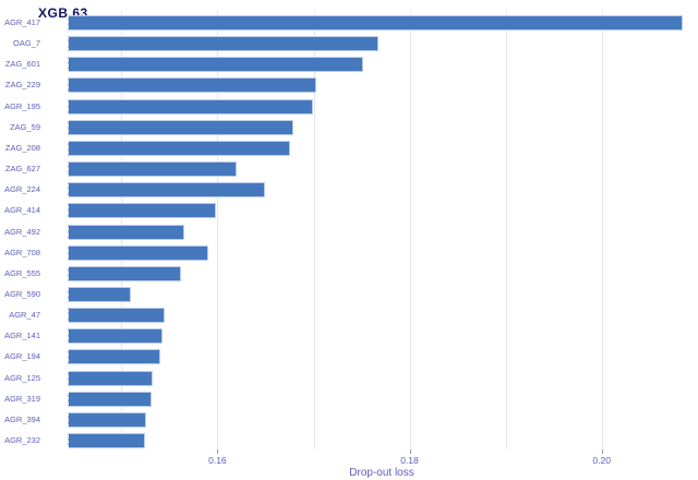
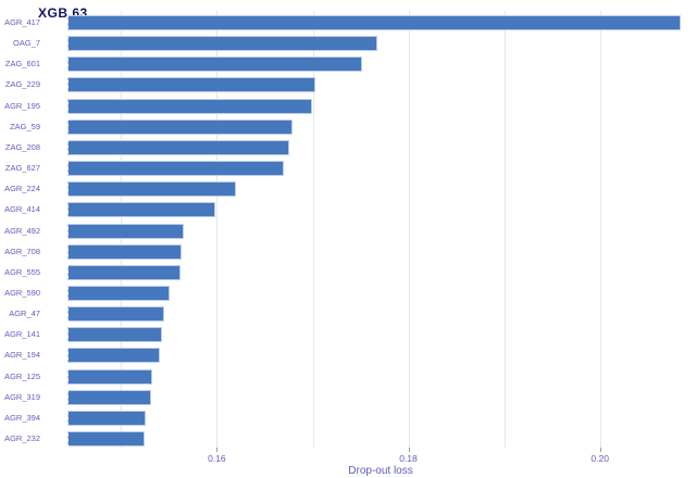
ZAG_627: 0.162 -> 0.167
AGR_224: 0.165 -> 0.162
AGR_708: 0.159 -> 0.156
AGR_590: 0.151 -> 0.155
